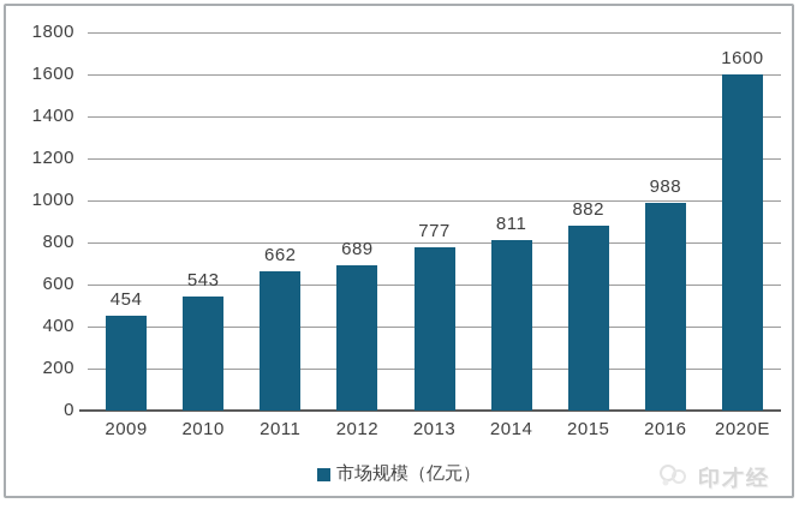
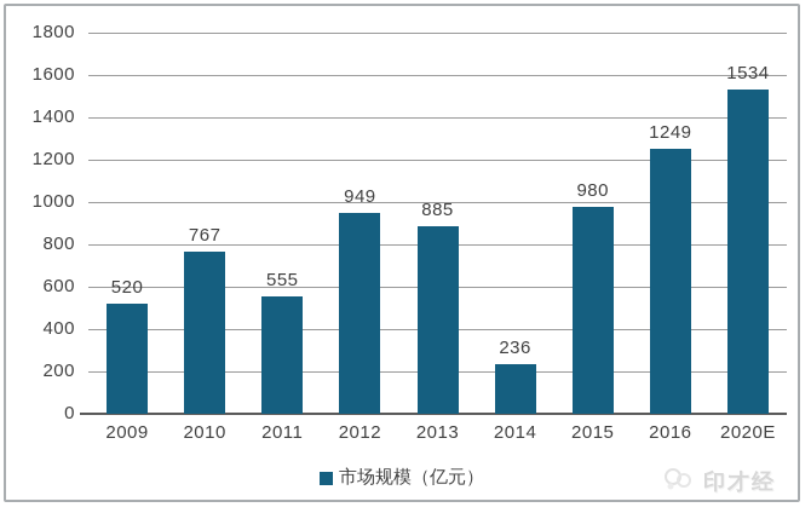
2009: 454 -> 520
2010: 543 -> 767
2011: 662 -> 555
2012: 689 -> 949
2013: 777 -> 885
2014: 811 -> 236
2015: 882 -> 980
2016: 988 -> 1249
2020E: 1600 -> 1534
